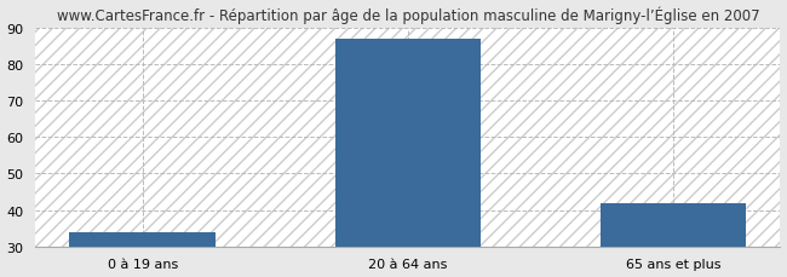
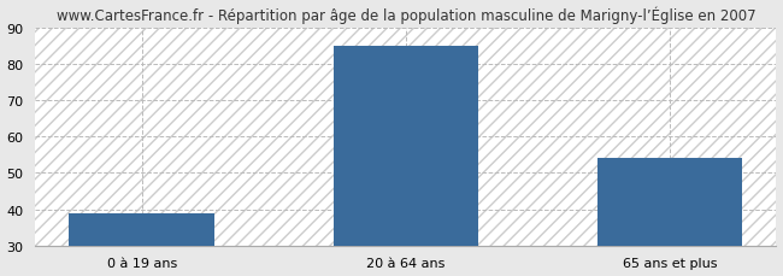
0 à 19 ans: 34 -> 39
20 à 64 ans: 87 -> 85
65 ans et plus: 42 -> 54
